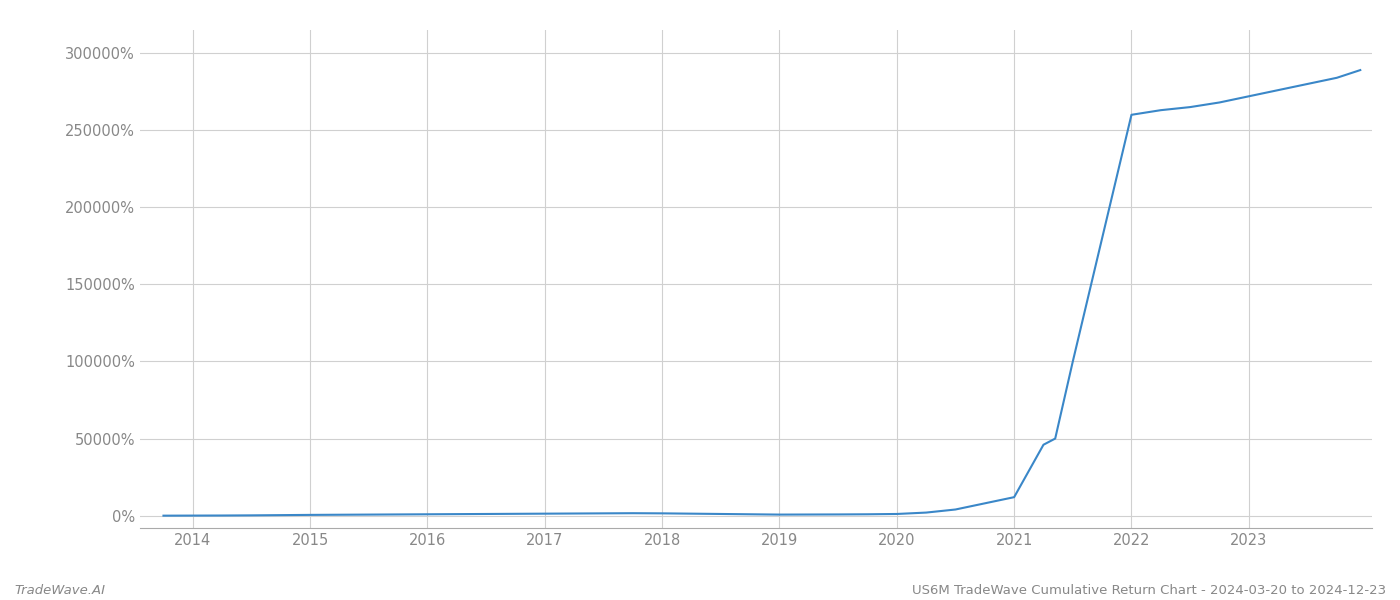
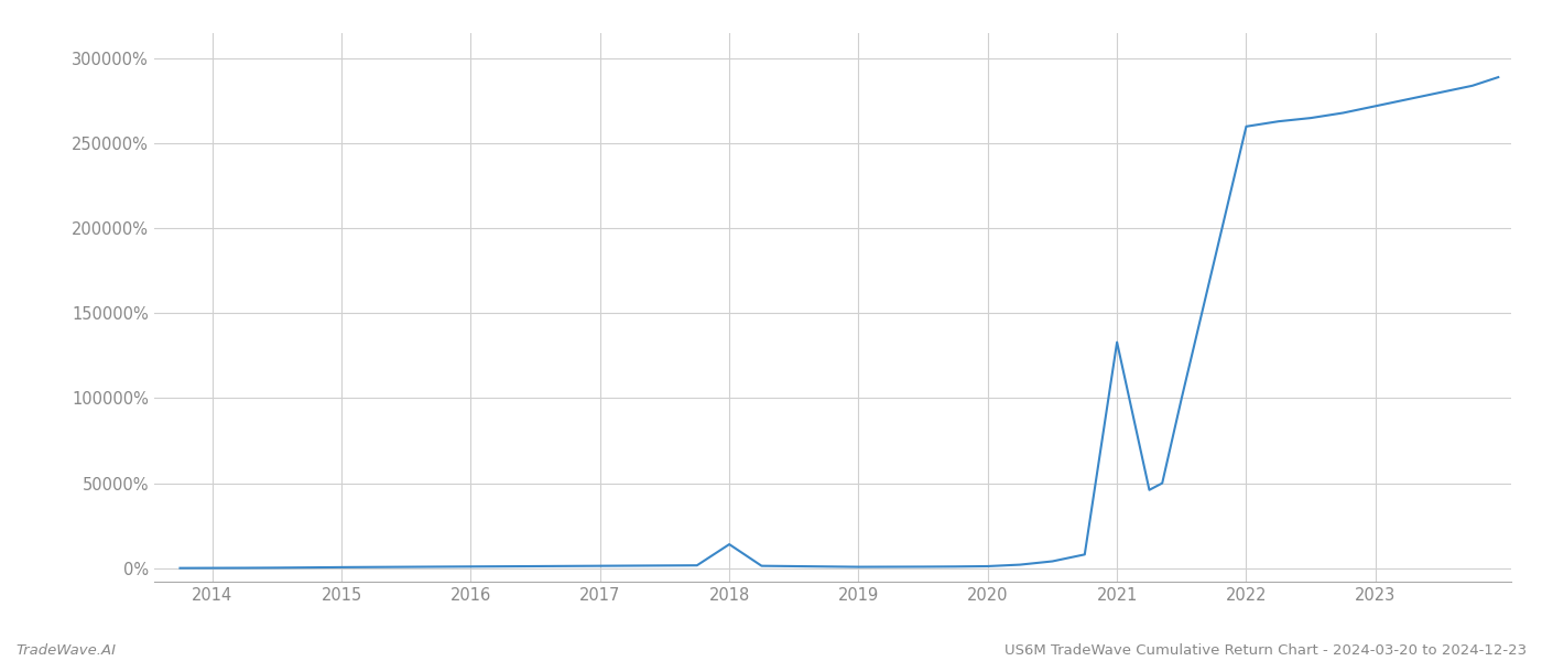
2018: 2000% -> 14000%
2021: 12000% -> 133000%
